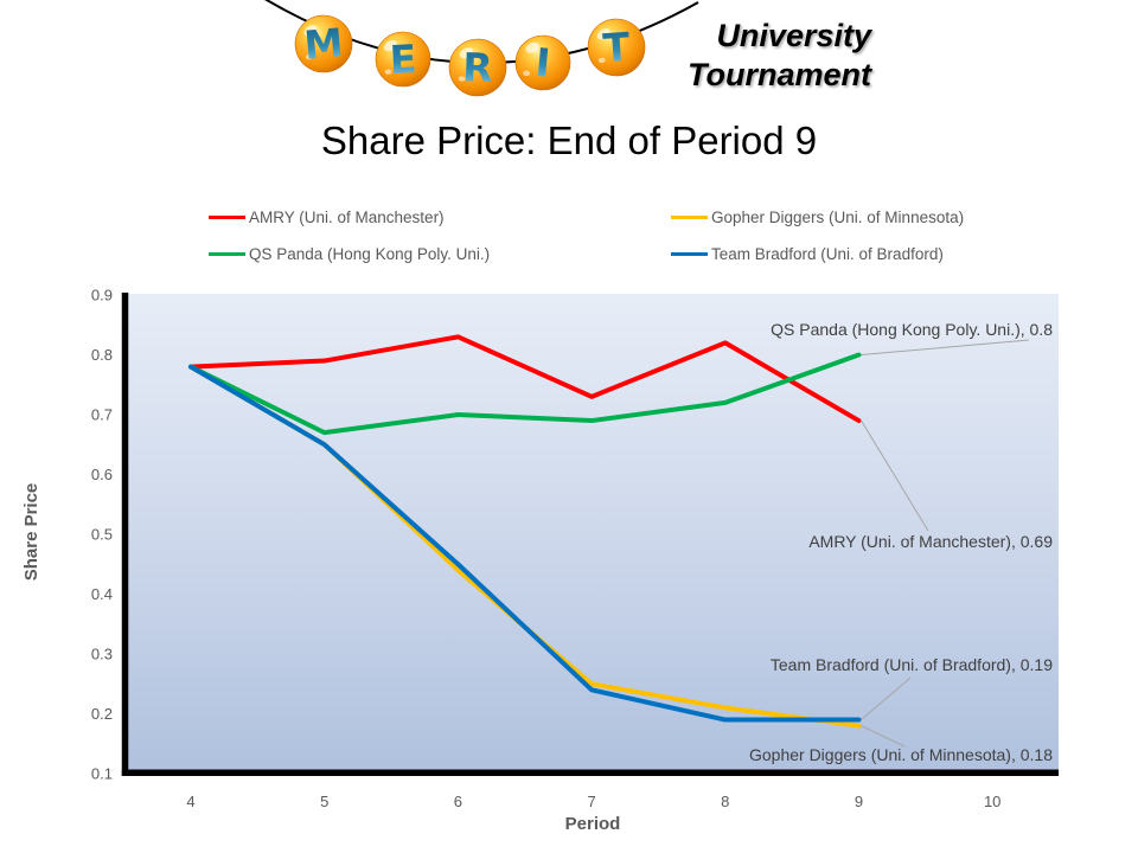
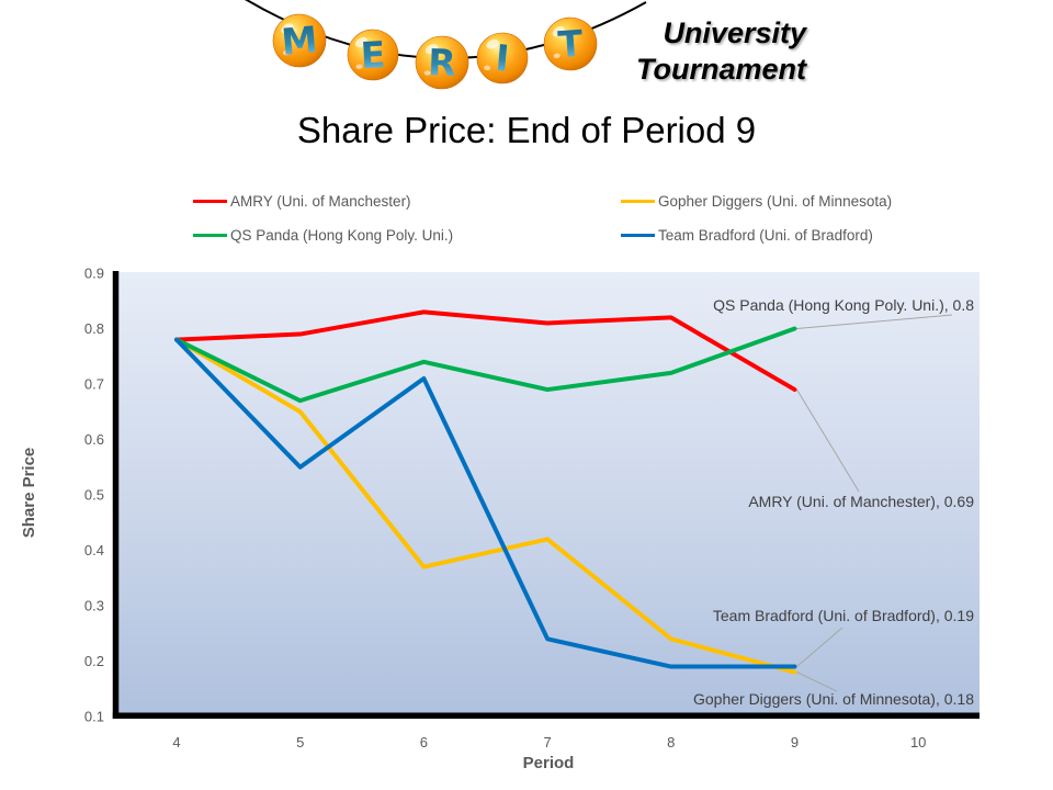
Team Bradford (Uni. of Bradford)/5: 0.65 -> 0.55
Gopher Diggers (Uni. of Minnesota)/6: 0.44 -> 0.37
QS Panda (Hong Kong Poly. Uni.)/6: 0.70 -> 0.74
Team Bradford (Uni. of Bradford)/6: 0.45 -> 0.71
AMRY (Uni. of Manchester)/7: 0.73 -> 0.81
Gopher Diggers (Uni. of Minnesota)/7: 0.25 -> 0.42
Gopher Diggers (Uni. of Minnesota)/8: 0.21 -> 0.24
